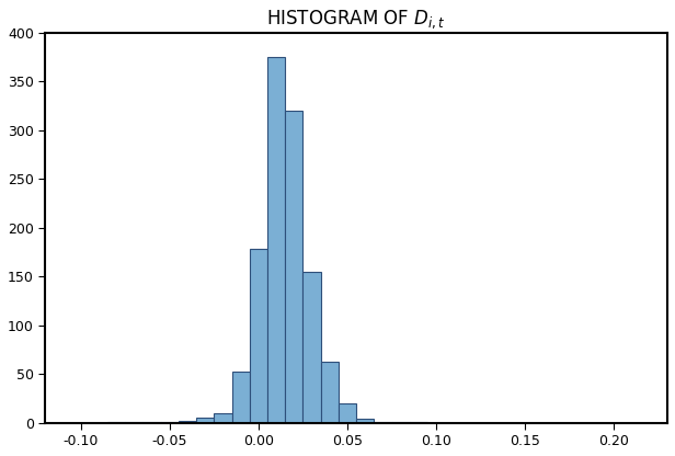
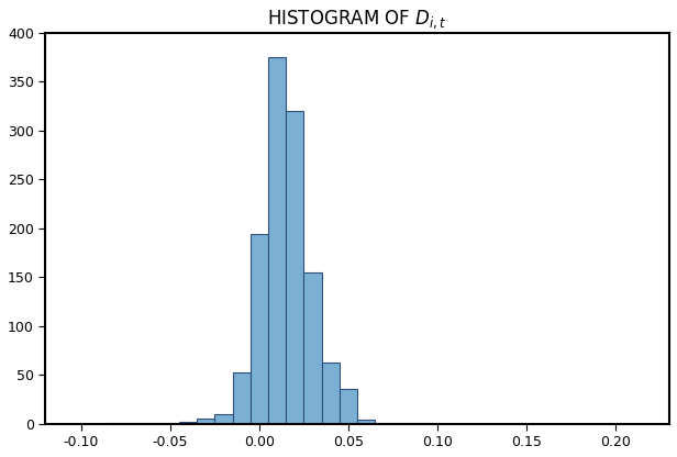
0.00: 178 -> 194
0.05: 20 -> 36
